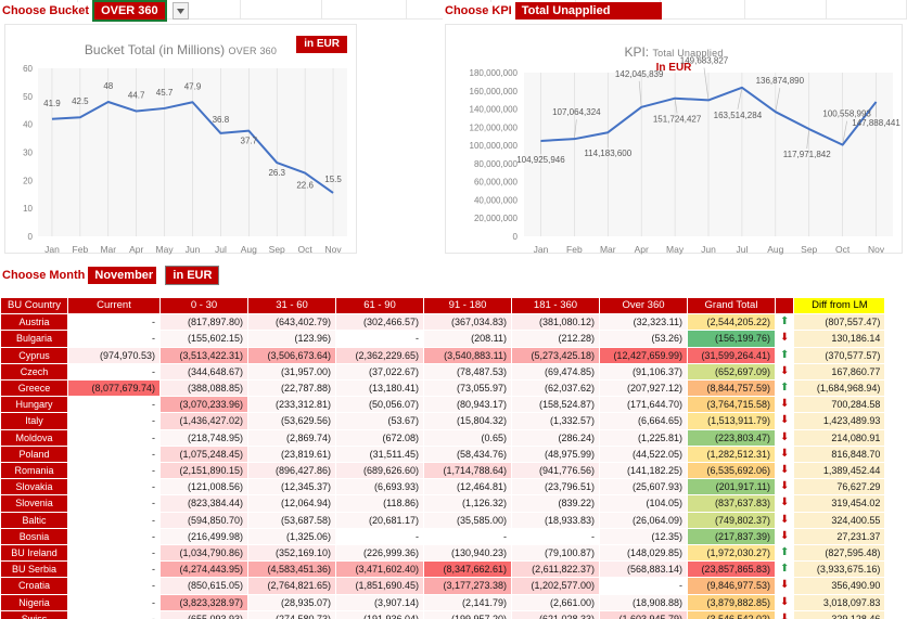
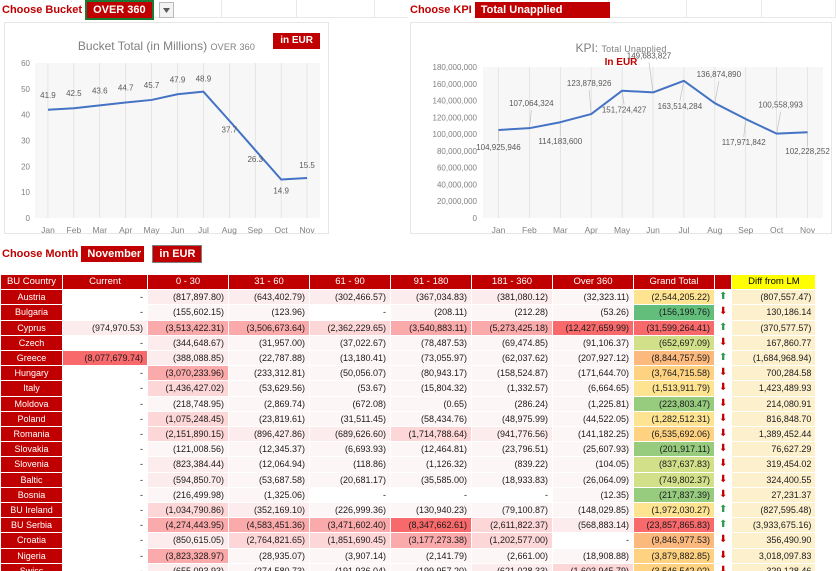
Bucket Total (in Millions) OVER 360/Mar: 48 -> 43.6
Bucket Total (in Millions) OVER 360/Jul: 36.8 -> 48.9
Bucket Total (in Millions) OVER 360/Oct: 22.6 -> 14.9
KPI: Total Unapplied/Apr: 142,045,839 -> 123,878,926
KPI: Total Unapplied/Nov: 147,888,441 -> 102,228,252
